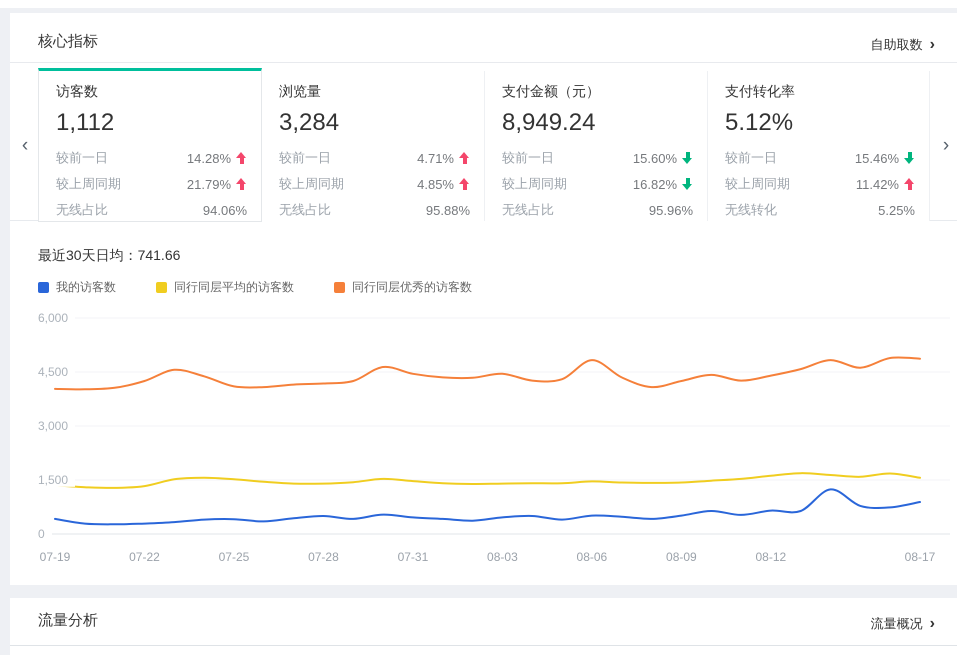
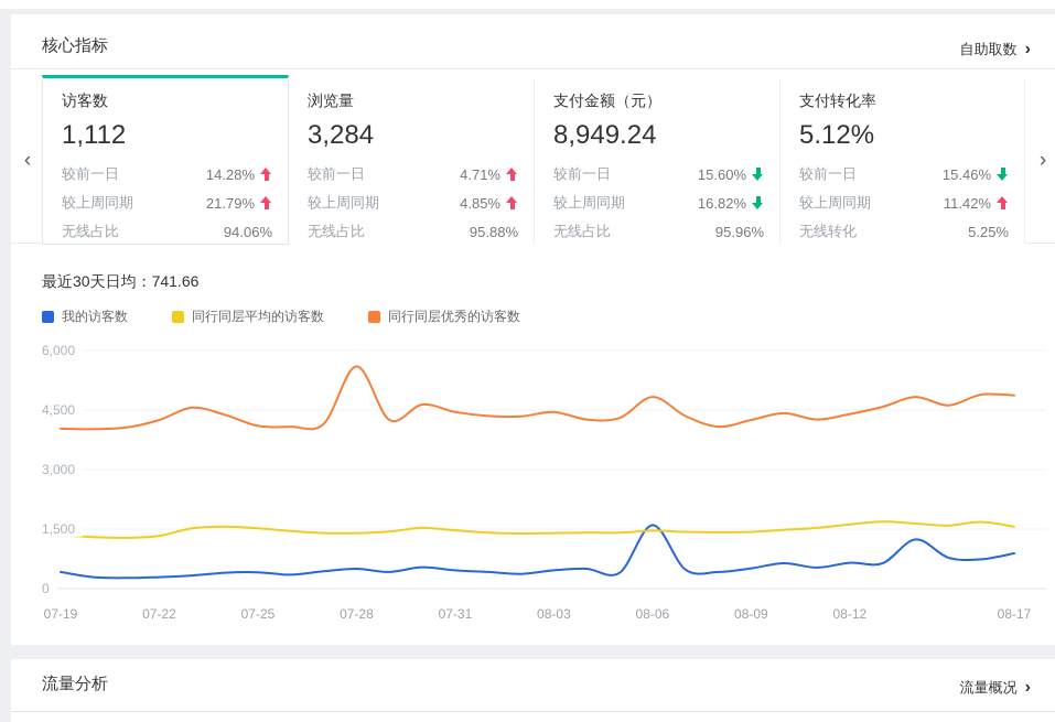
同行同层优秀的访客数/07-28: 4200 -> 5600
我的访客数/08-06: 500 -> 1600
